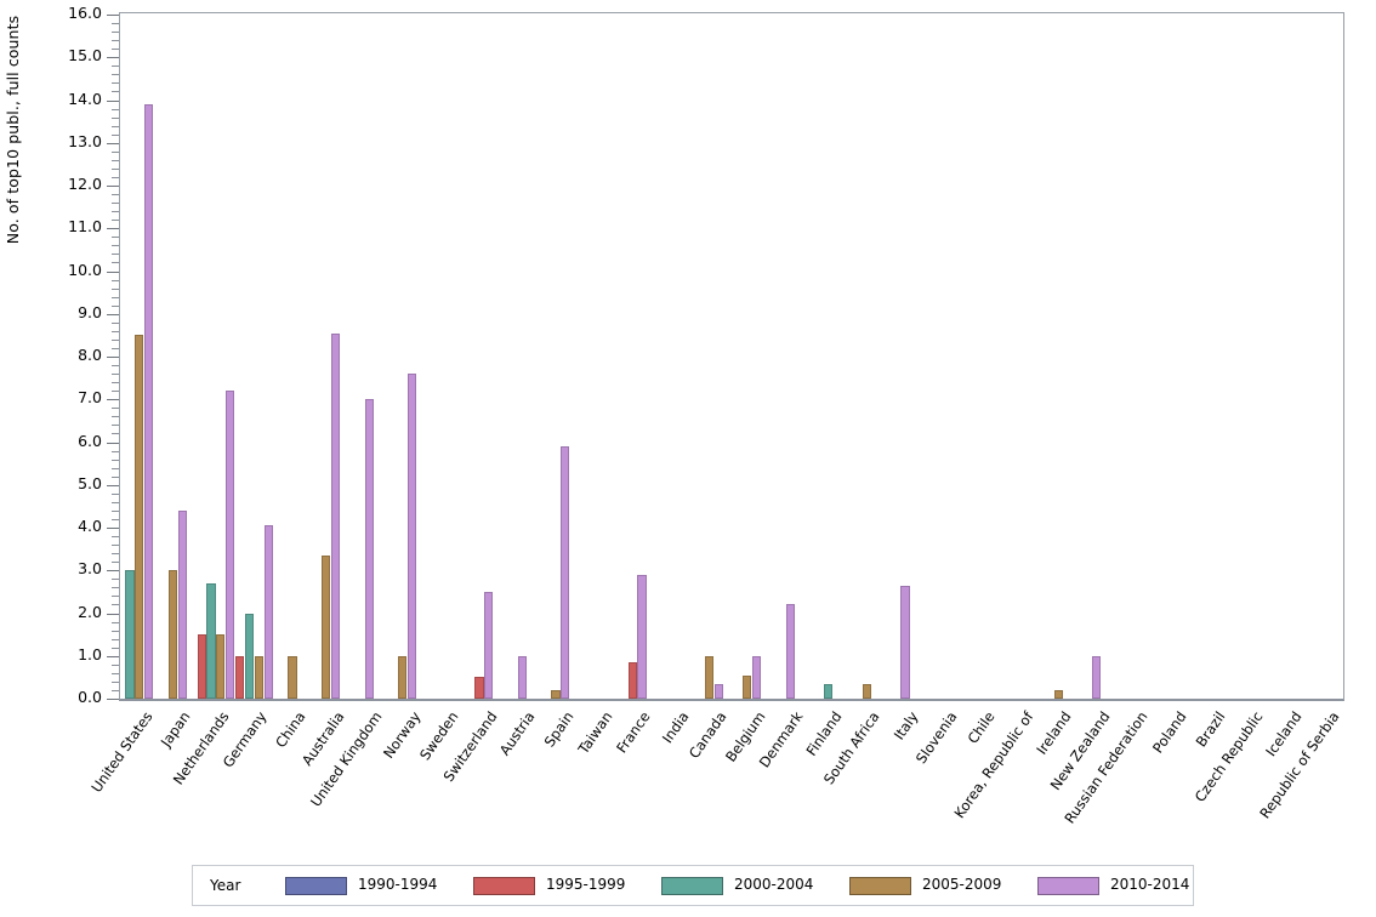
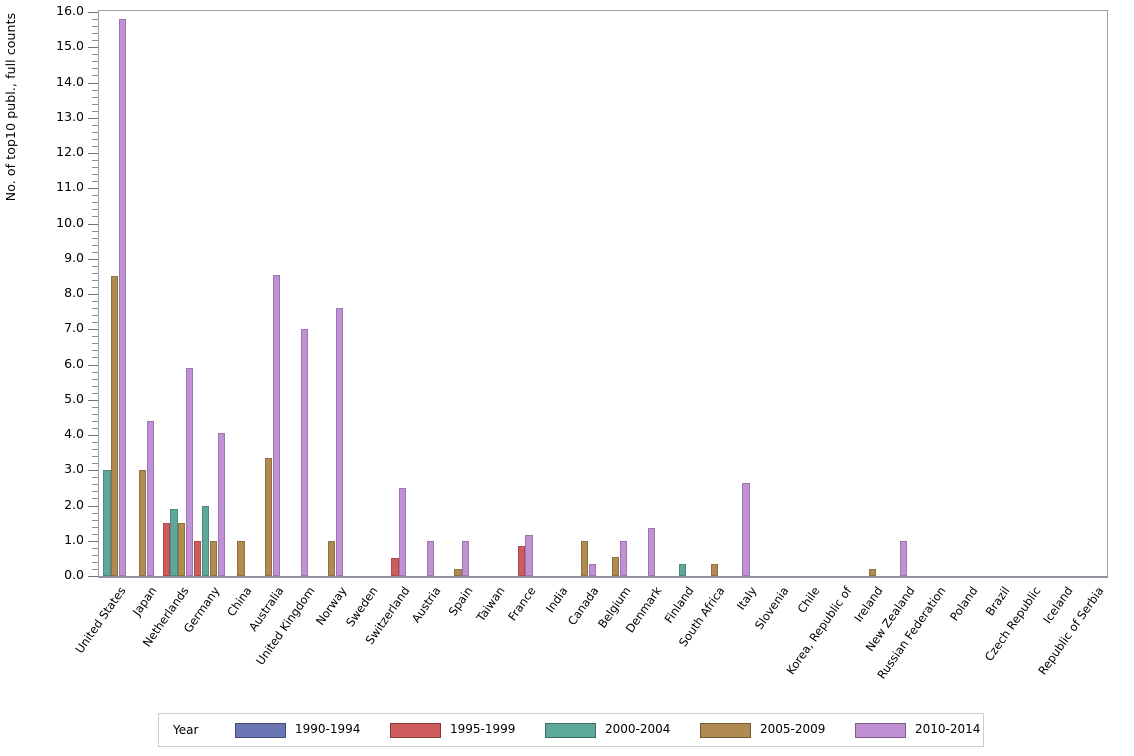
2010-2014/United States: 13.9 -> 15.8
2000-2004/Netherlands: 2.7 -> 1.9
2010-2014/Netherlands: 7.2 -> 5.9
2010-2014/Spain: 5.9 -> 1.0
2010-2014/France: 2.9 -> 1.1
2010-2014/Denmark: 2.2 -> 1.4
